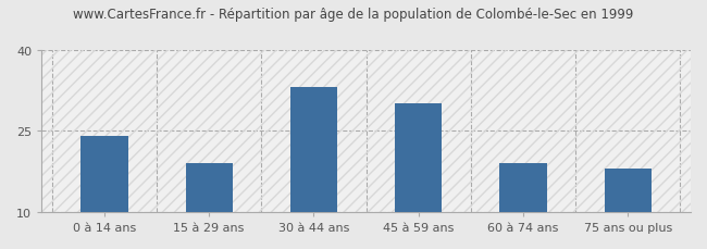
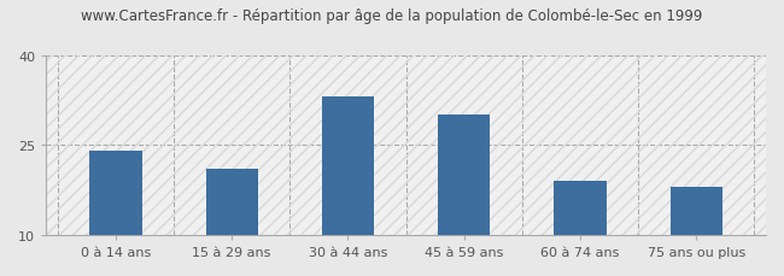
15 à 29 ans: 19 -> 21
